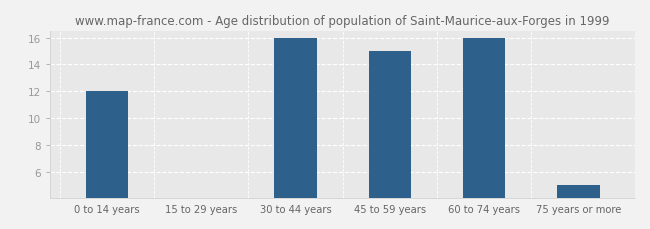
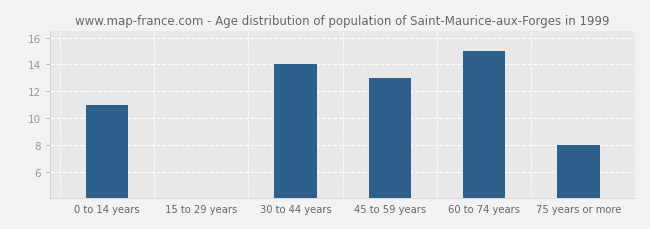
0 to 14 years: 12 -> 11
30 to 44 years: 16 -> 14
45 to 59 years: 15 -> 13
60 to 74 years: 16 -> 15
75 years or more: 5 -> 8
